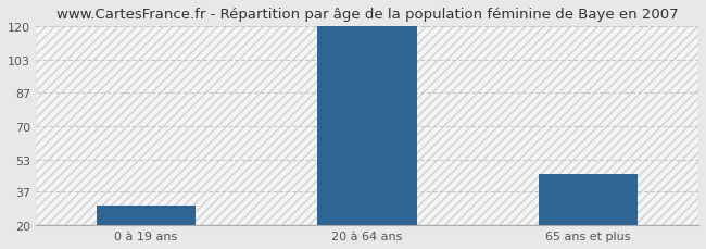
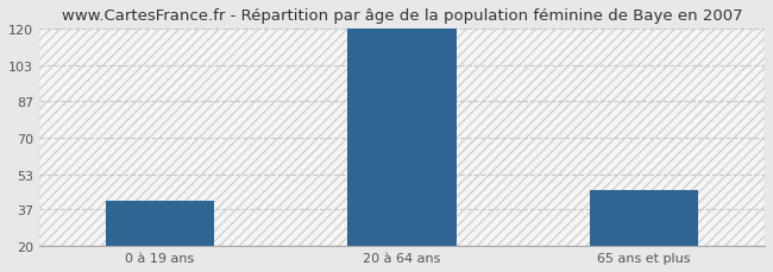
0 à 19 ans: 30 -> 41
